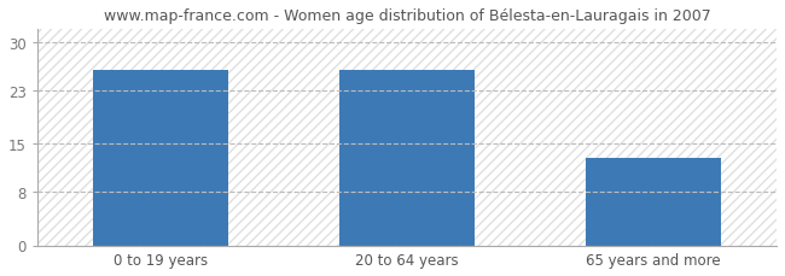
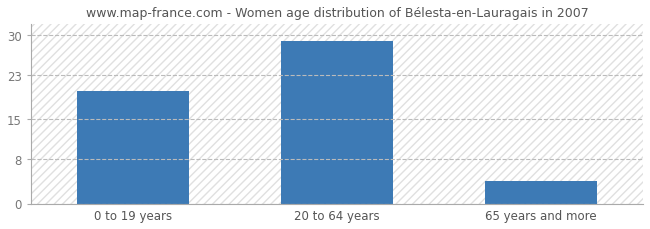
0 to 19 years: 26 -> 20
20 to 64 years: 26 -> 29
65 years and more: 13 -> 4
